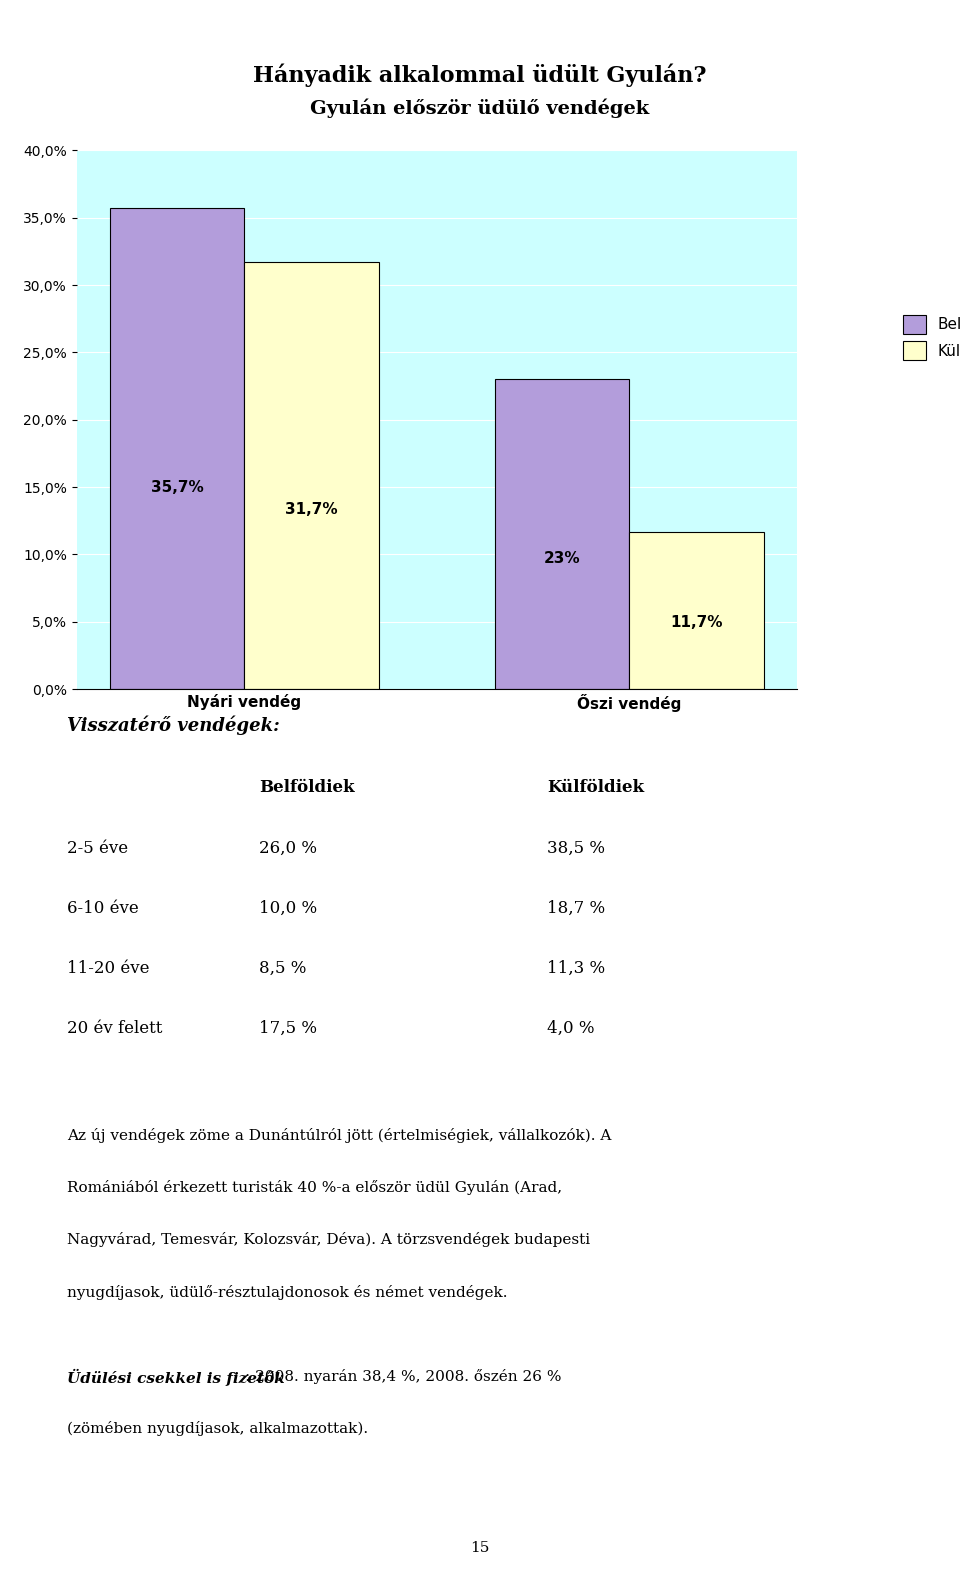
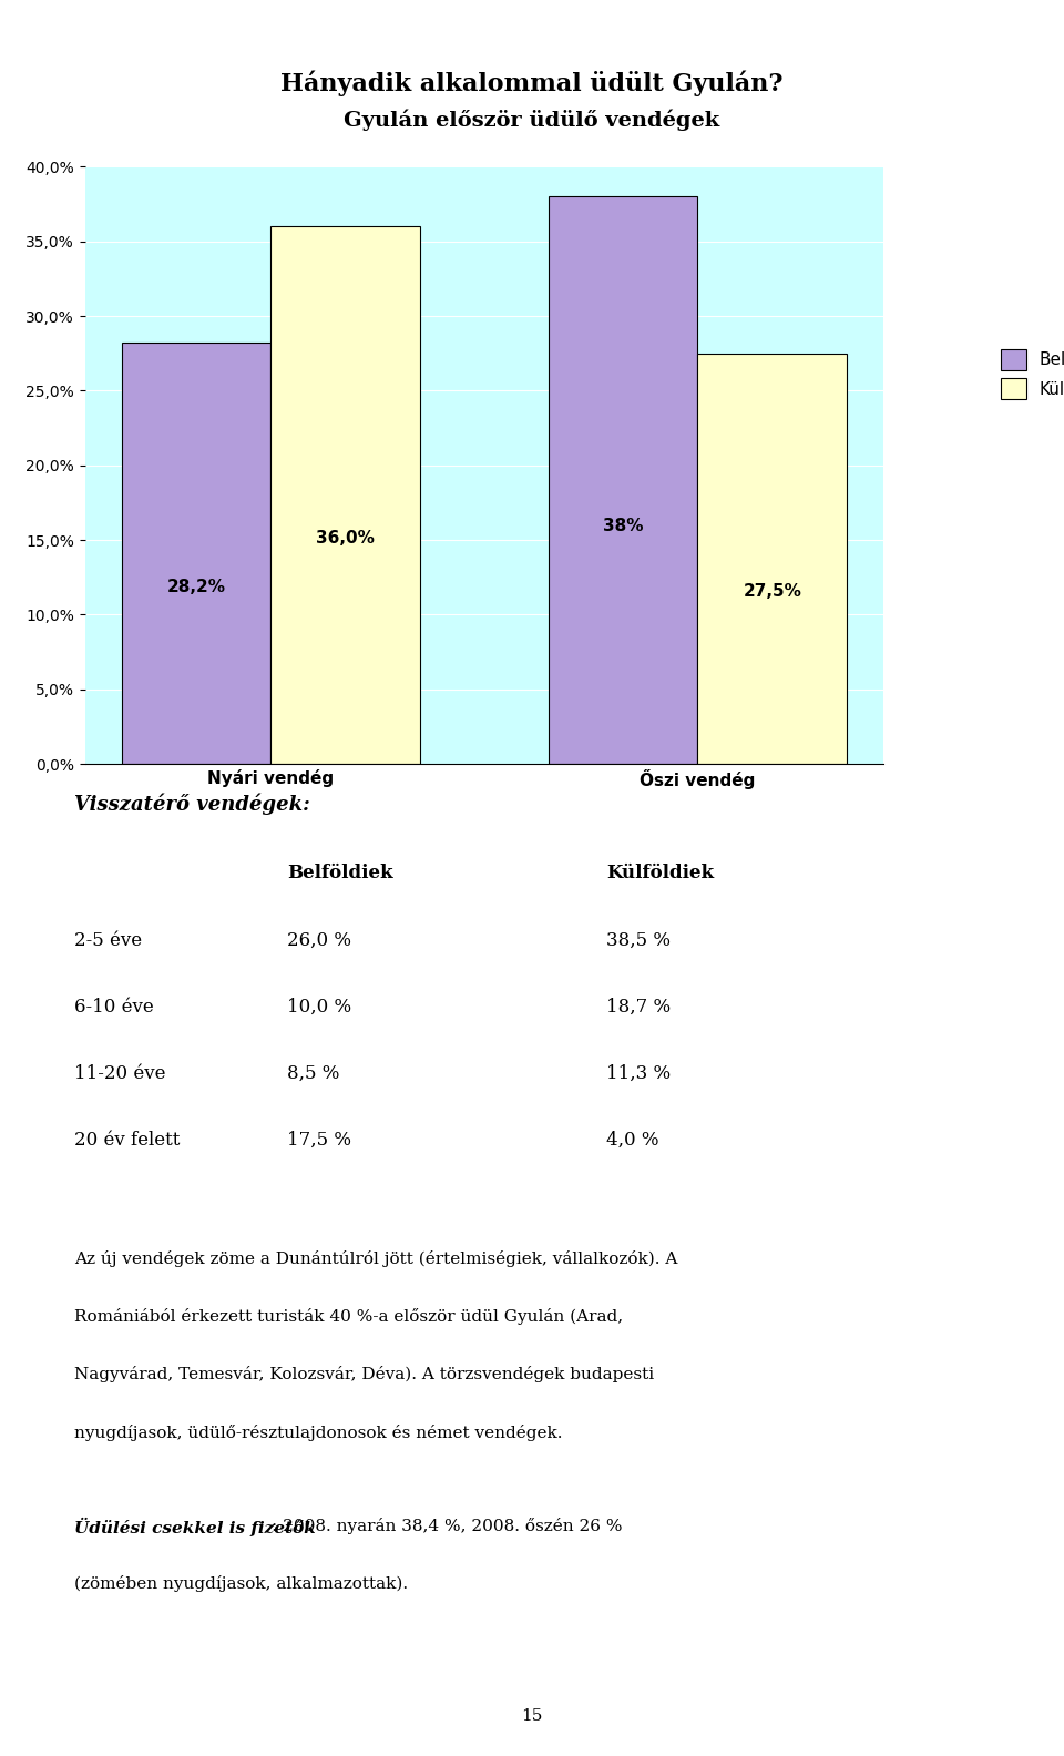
Belföldiek/Nyári vendég: 35,7% -> 28,2%
Külföldiek/Nyári vendég: 31,7% -> 36,0%
Belföldiek/Őszi vendég: 23% -> 38%
Külföldiek/Őszi vendég: 11,7% -> 27,5%
